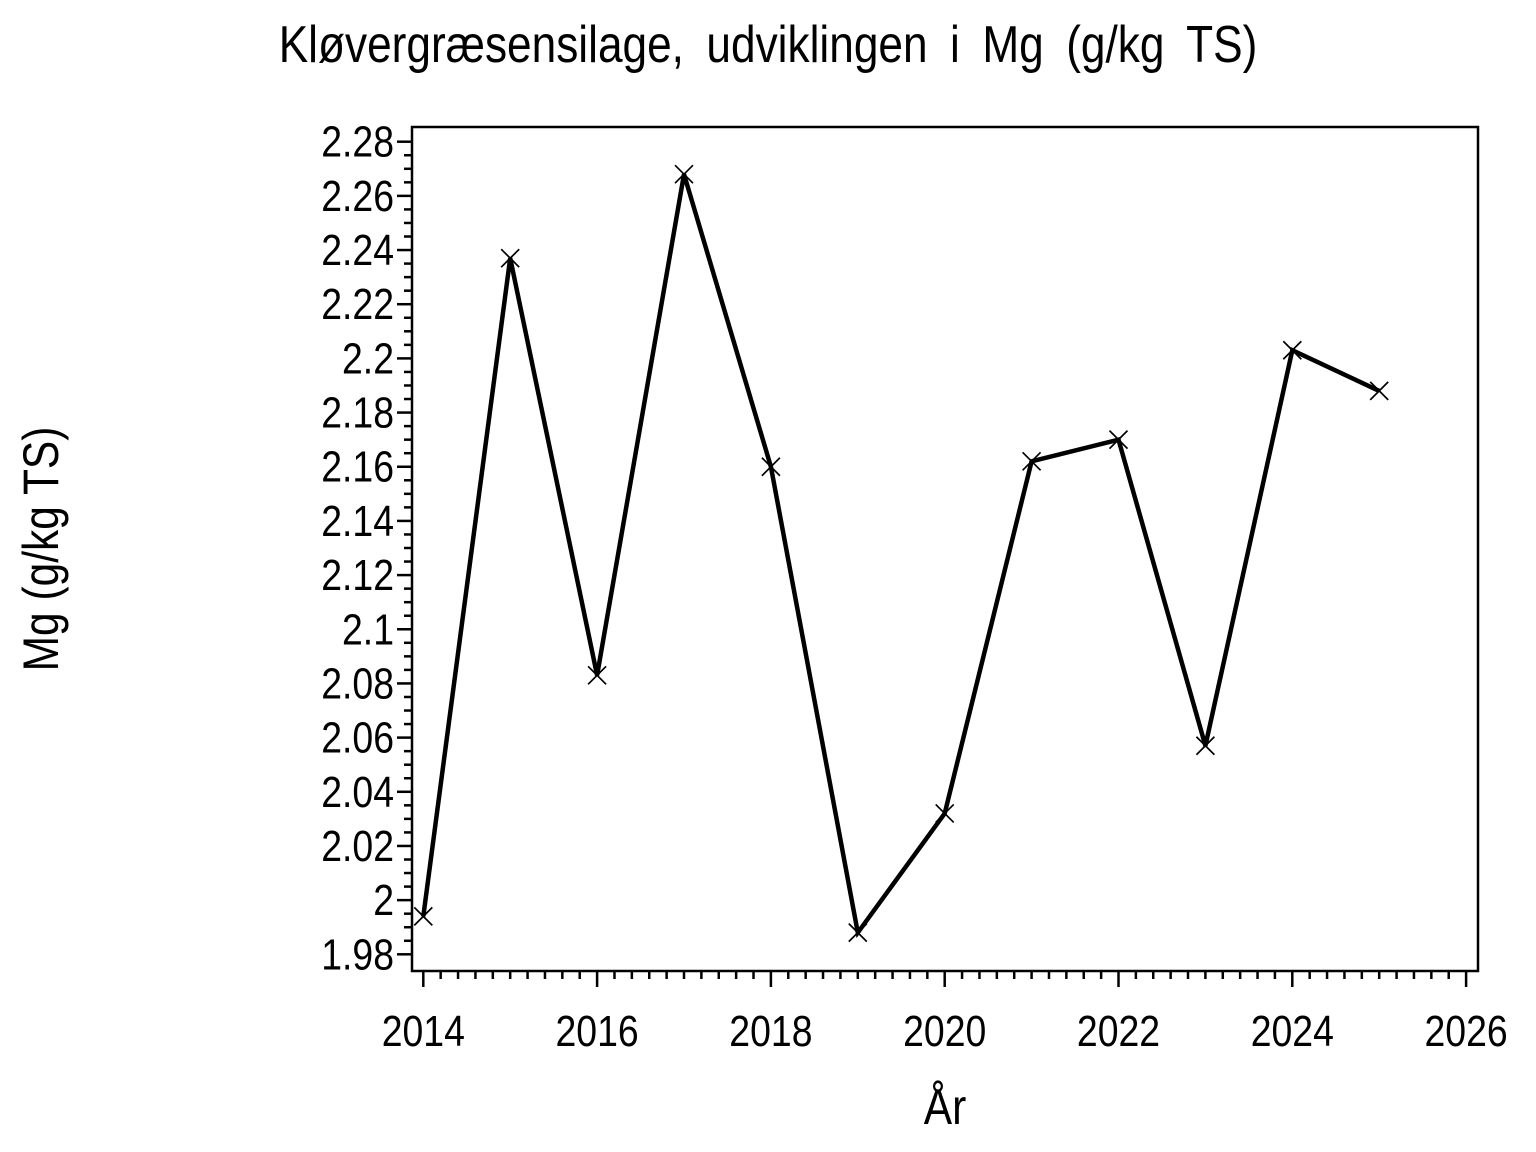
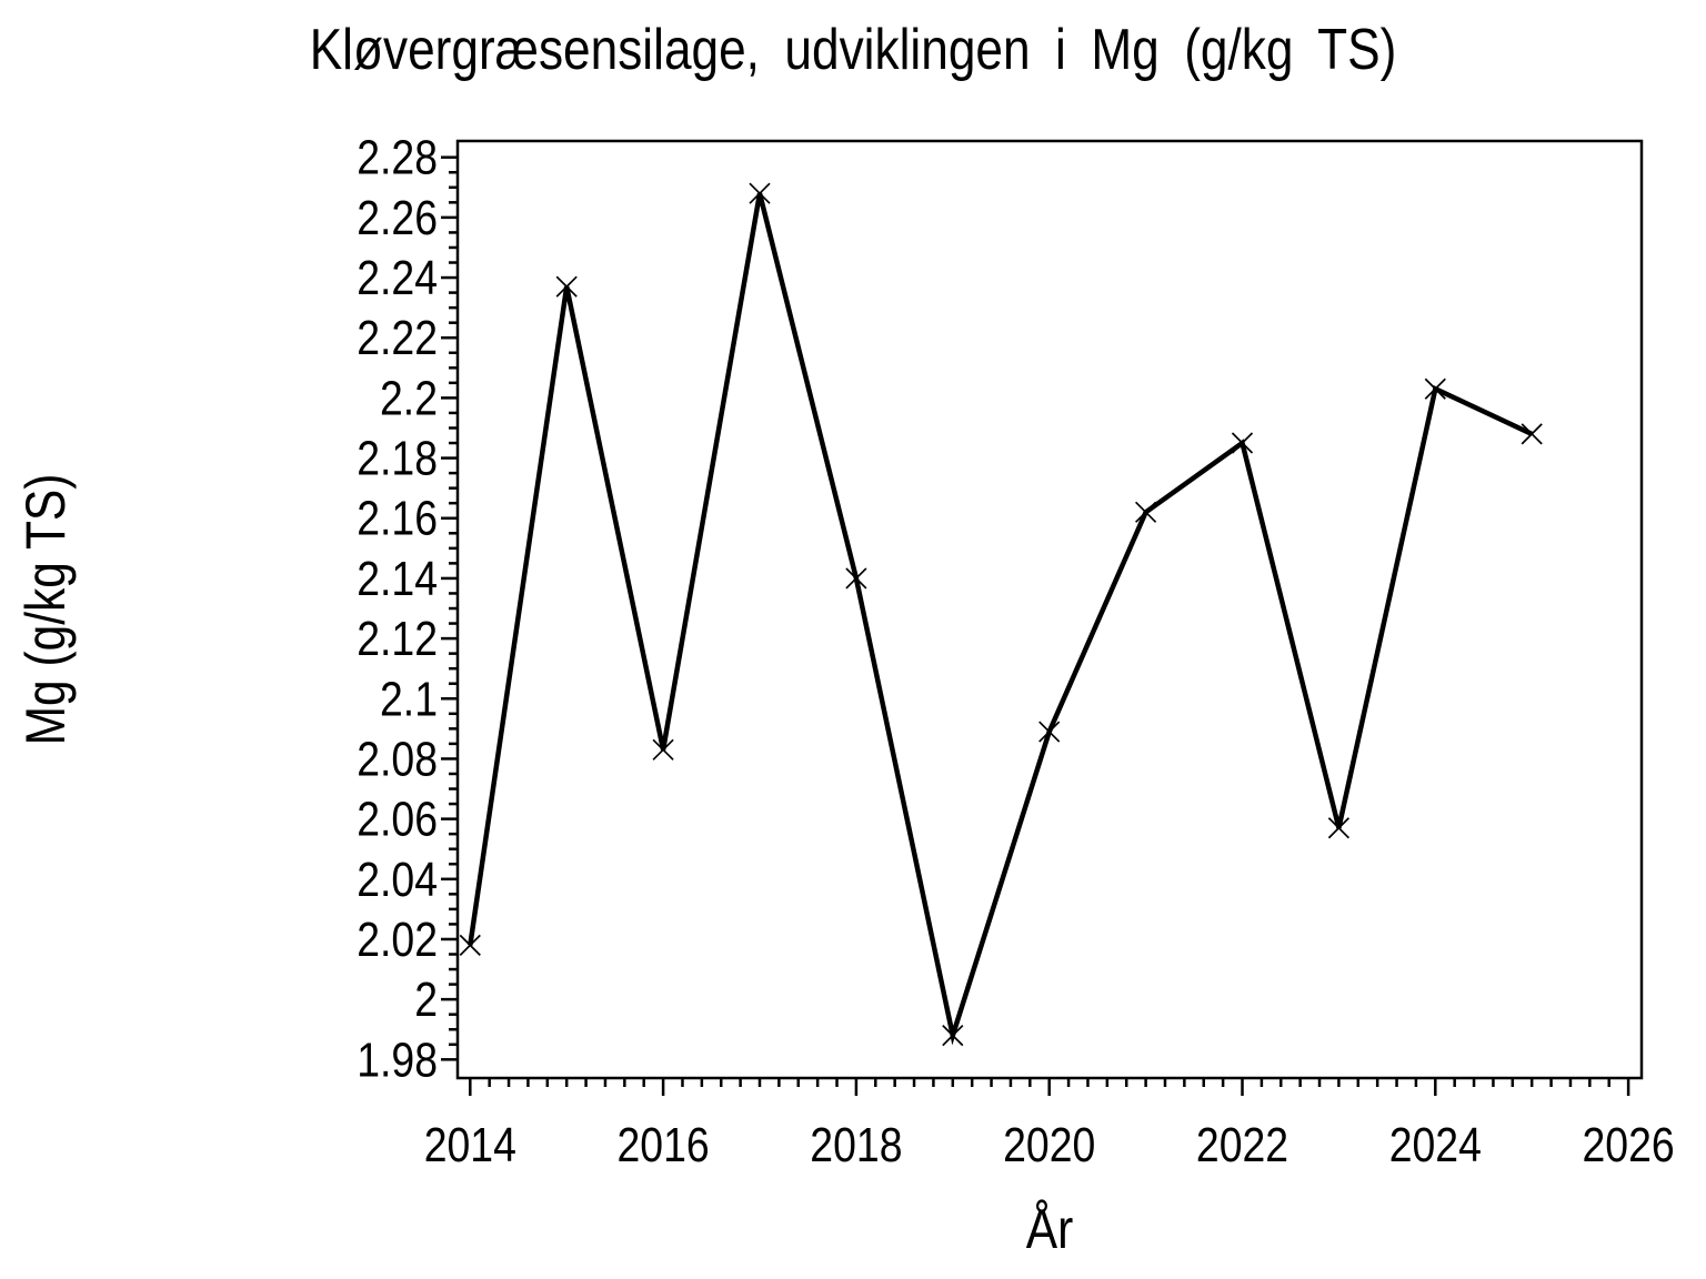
2014: 1.994 -> 2.018
2018: 2.160 -> 2.140
2020: 2.032 -> 2.089
2022: 2.170 -> 2.185
